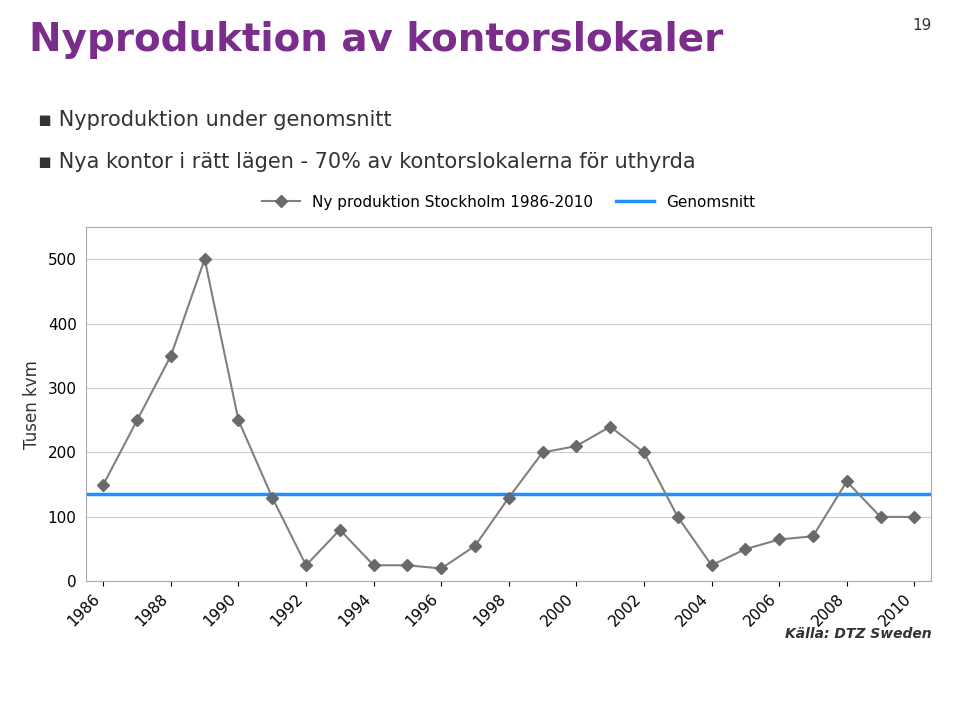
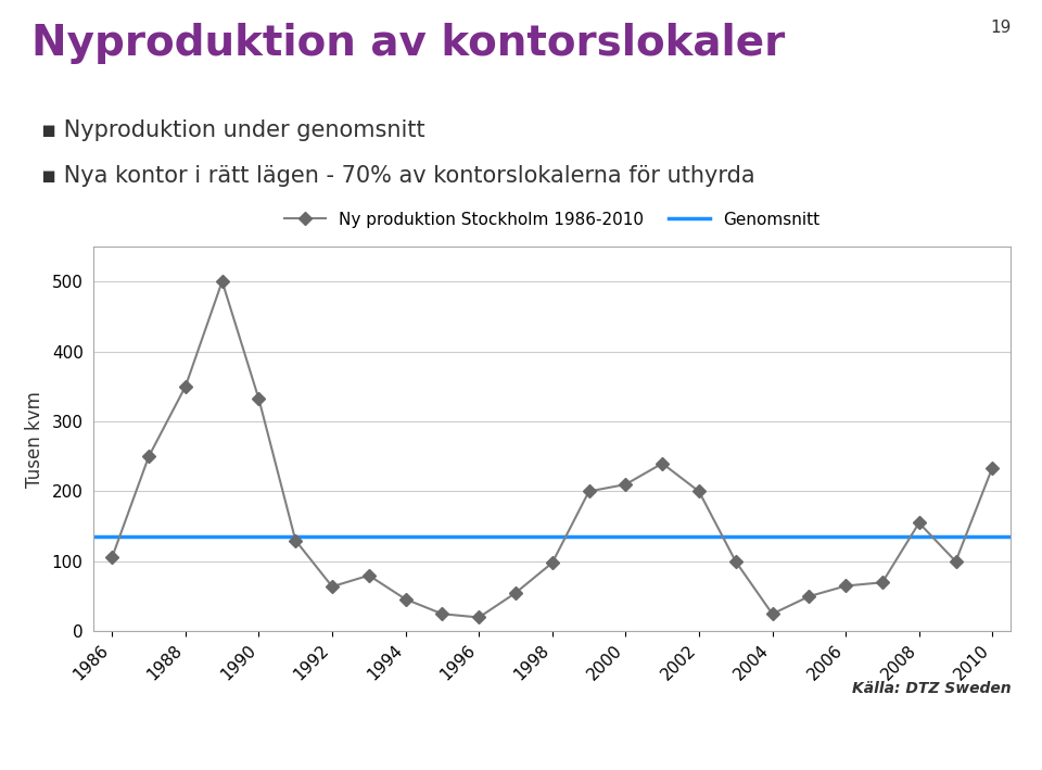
1986: 150 -> 106
1990: 250 -> 332
1992: 25 -> 64
1994: 25 -> 46
1998: 130 -> 98
2010: 100 -> 234
